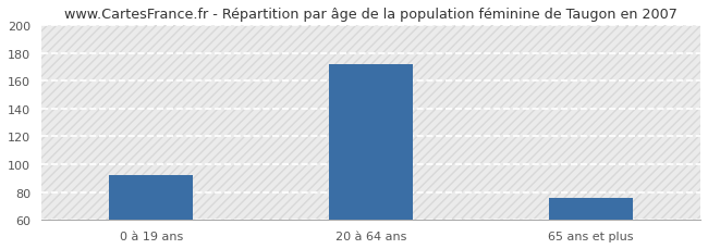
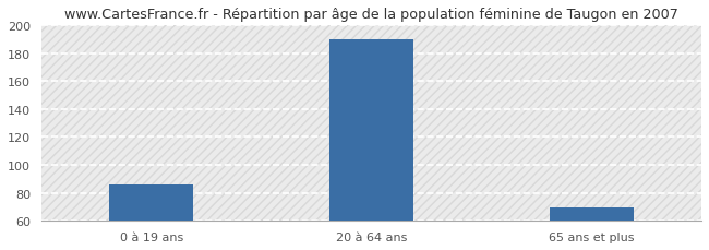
0 à 19 ans: 92 -> 86
20 à 64 ans: 172 -> 190
65 ans et plus: 76 -> 70
